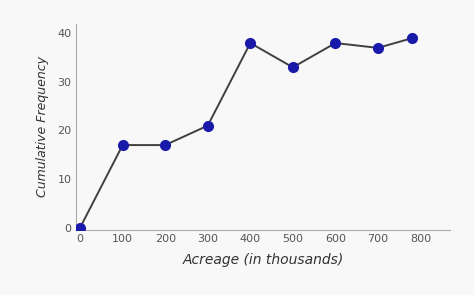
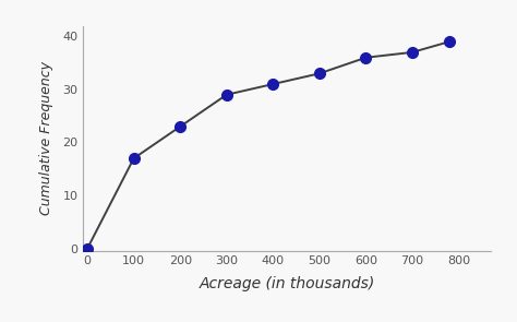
200: 17 -> 23
300: 21 -> 29
400: 38 -> 31
600: 38 -> 36
